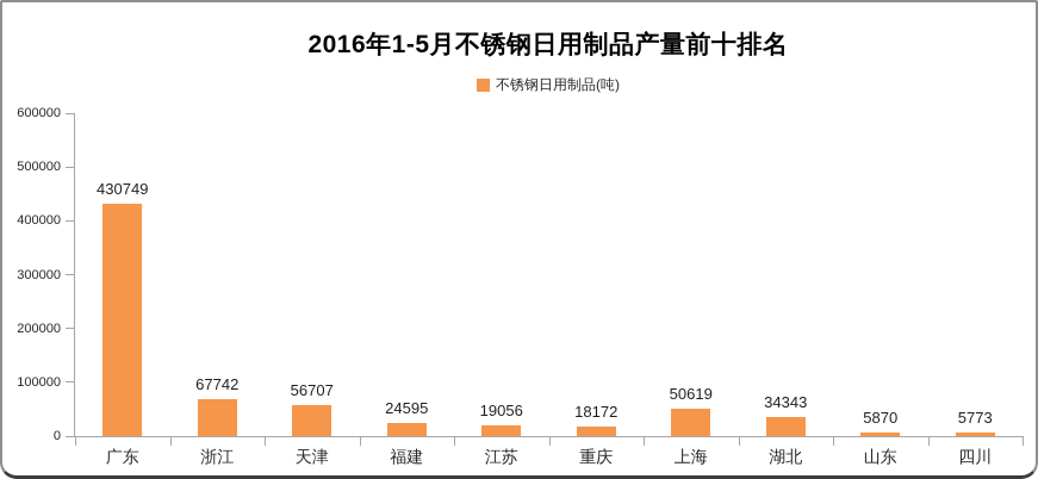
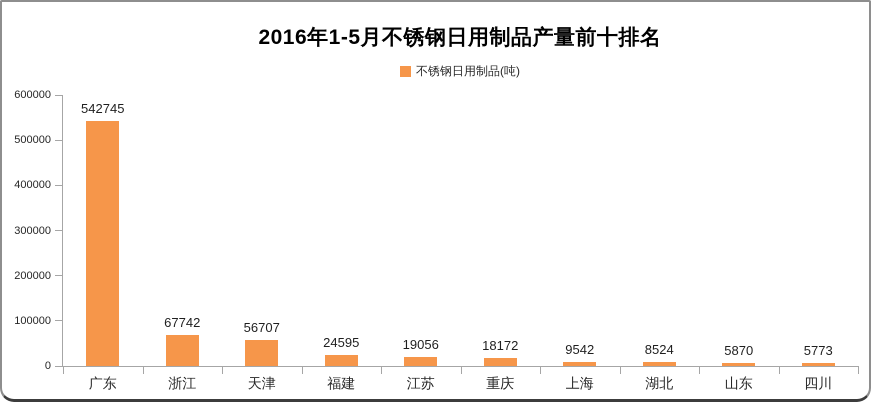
广东: 430749 -> 542745
上海: 50619 -> 9542
湖北: 34343 -> 8524
